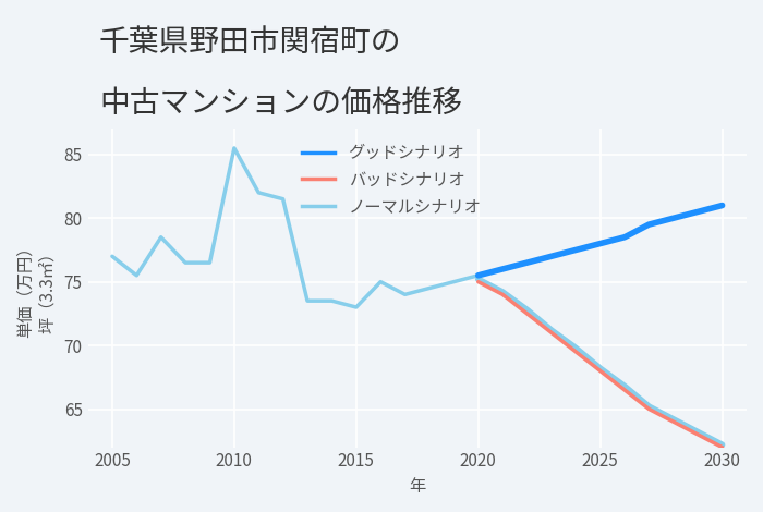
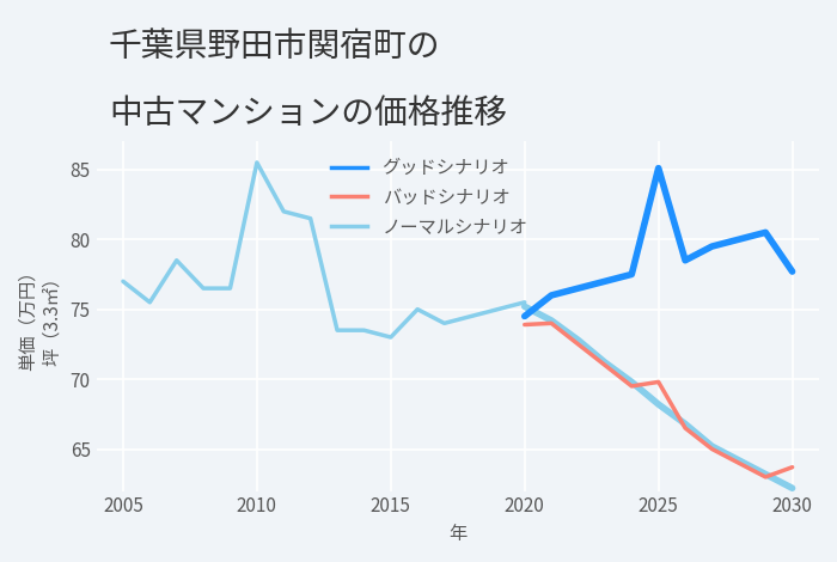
グッドシナリオ/2020: 75.5 -> 74.5
バッドシナリオ/2020: 75.0 -> 73.9
グッドシナリオ/2025: 78.0 -> 85.1
バッドシナリオ/2025: 68.0 -> 69.8
グッドシナリオ/2030: 81.0 -> 77.7
バッドシナリオ/2030: 62.0 -> 63.7
